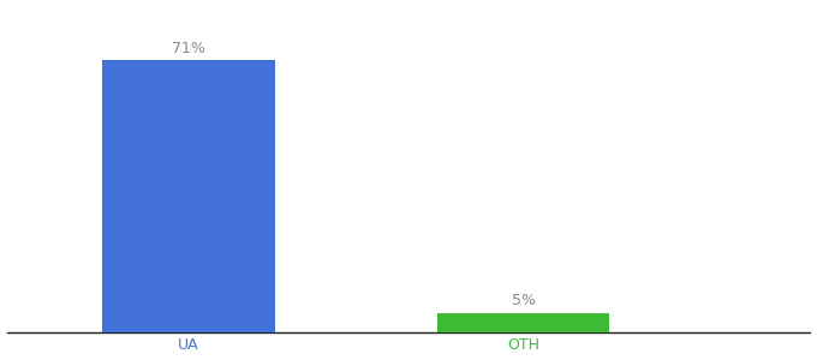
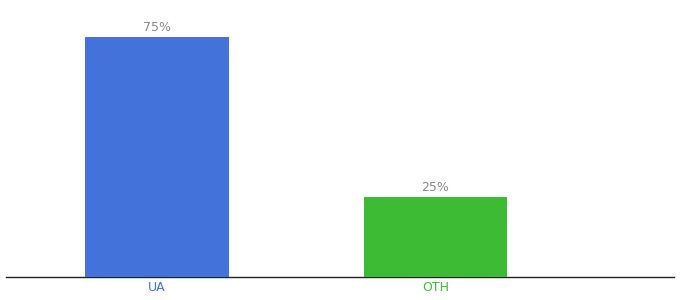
UA: 71% -> 75%
OTH: 5% -> 25%
